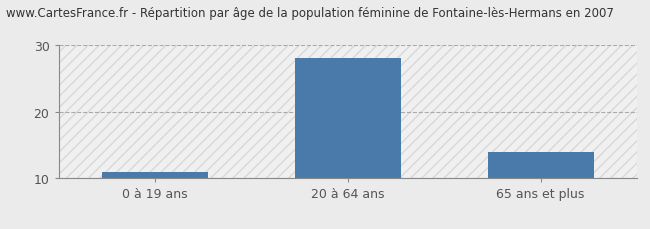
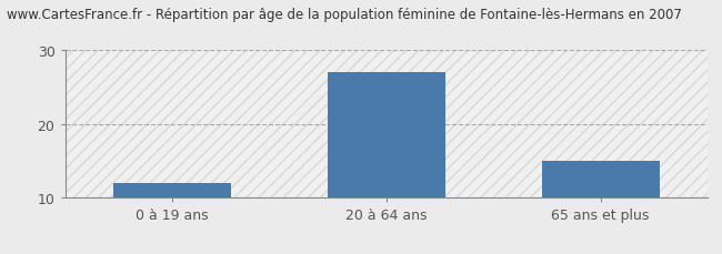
0 à 19 ans: 11 -> 12
20 à 64 ans: 28 -> 27
65 ans et plus: 14 -> 15
